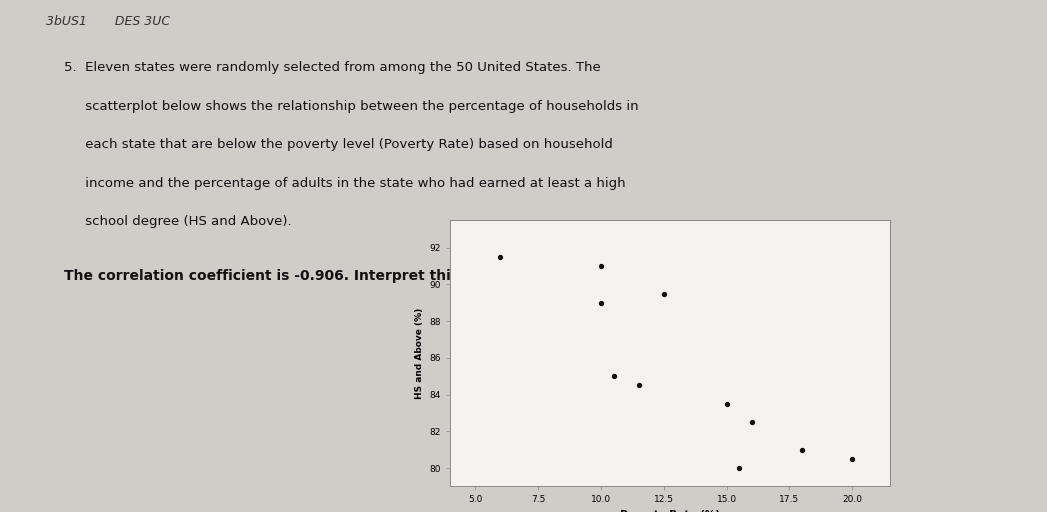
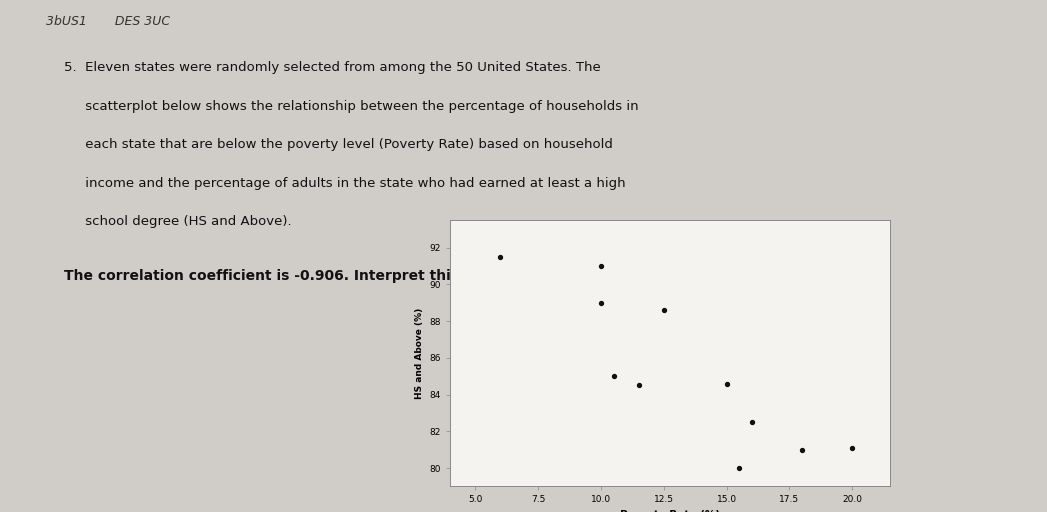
12.5: 89.5 -> 88.6
15.0: 83.5 -> 84.6
20.0: 80.5 -> 81.1
